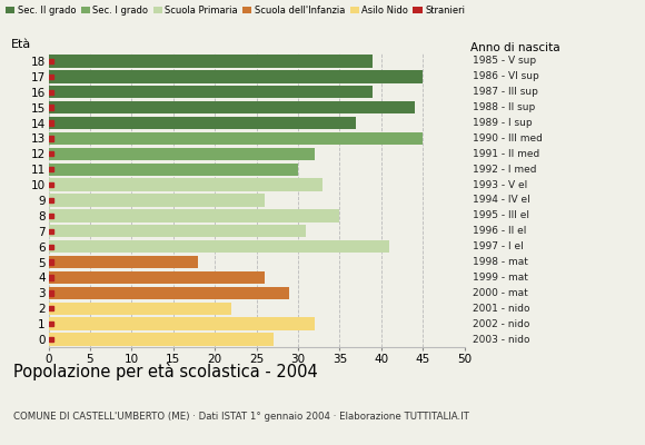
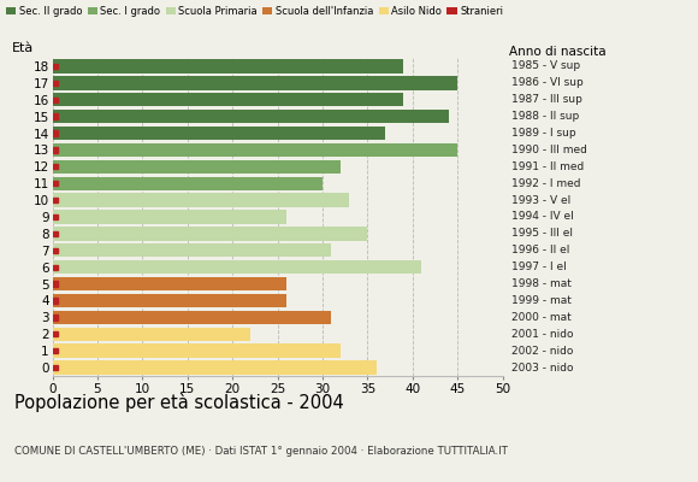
5: 18 -> 26
3: 29 -> 31
0: 27 -> 36
